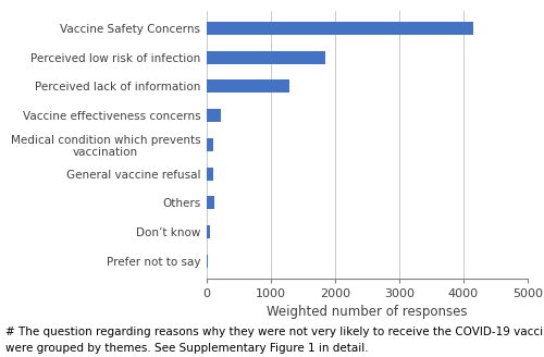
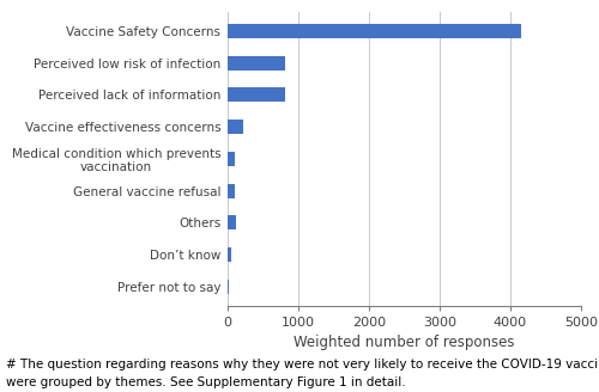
Perceived low risk of infection: 1840 -> 820
Perceived lack of information: 1280 -> 820
